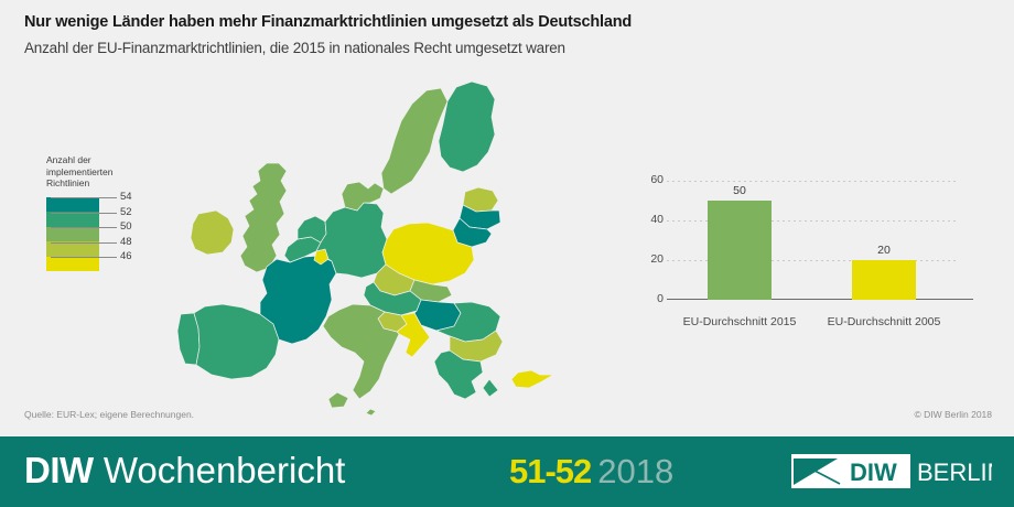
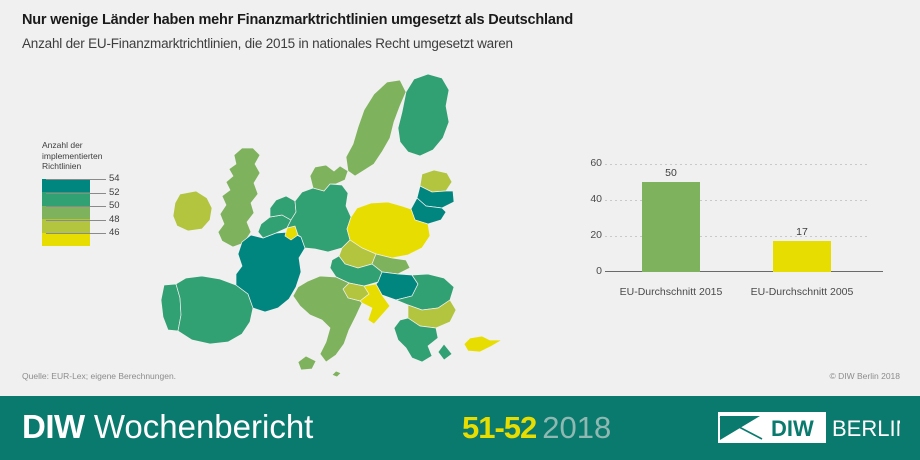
EU-Durchschnitt 2005: 20 -> 17
